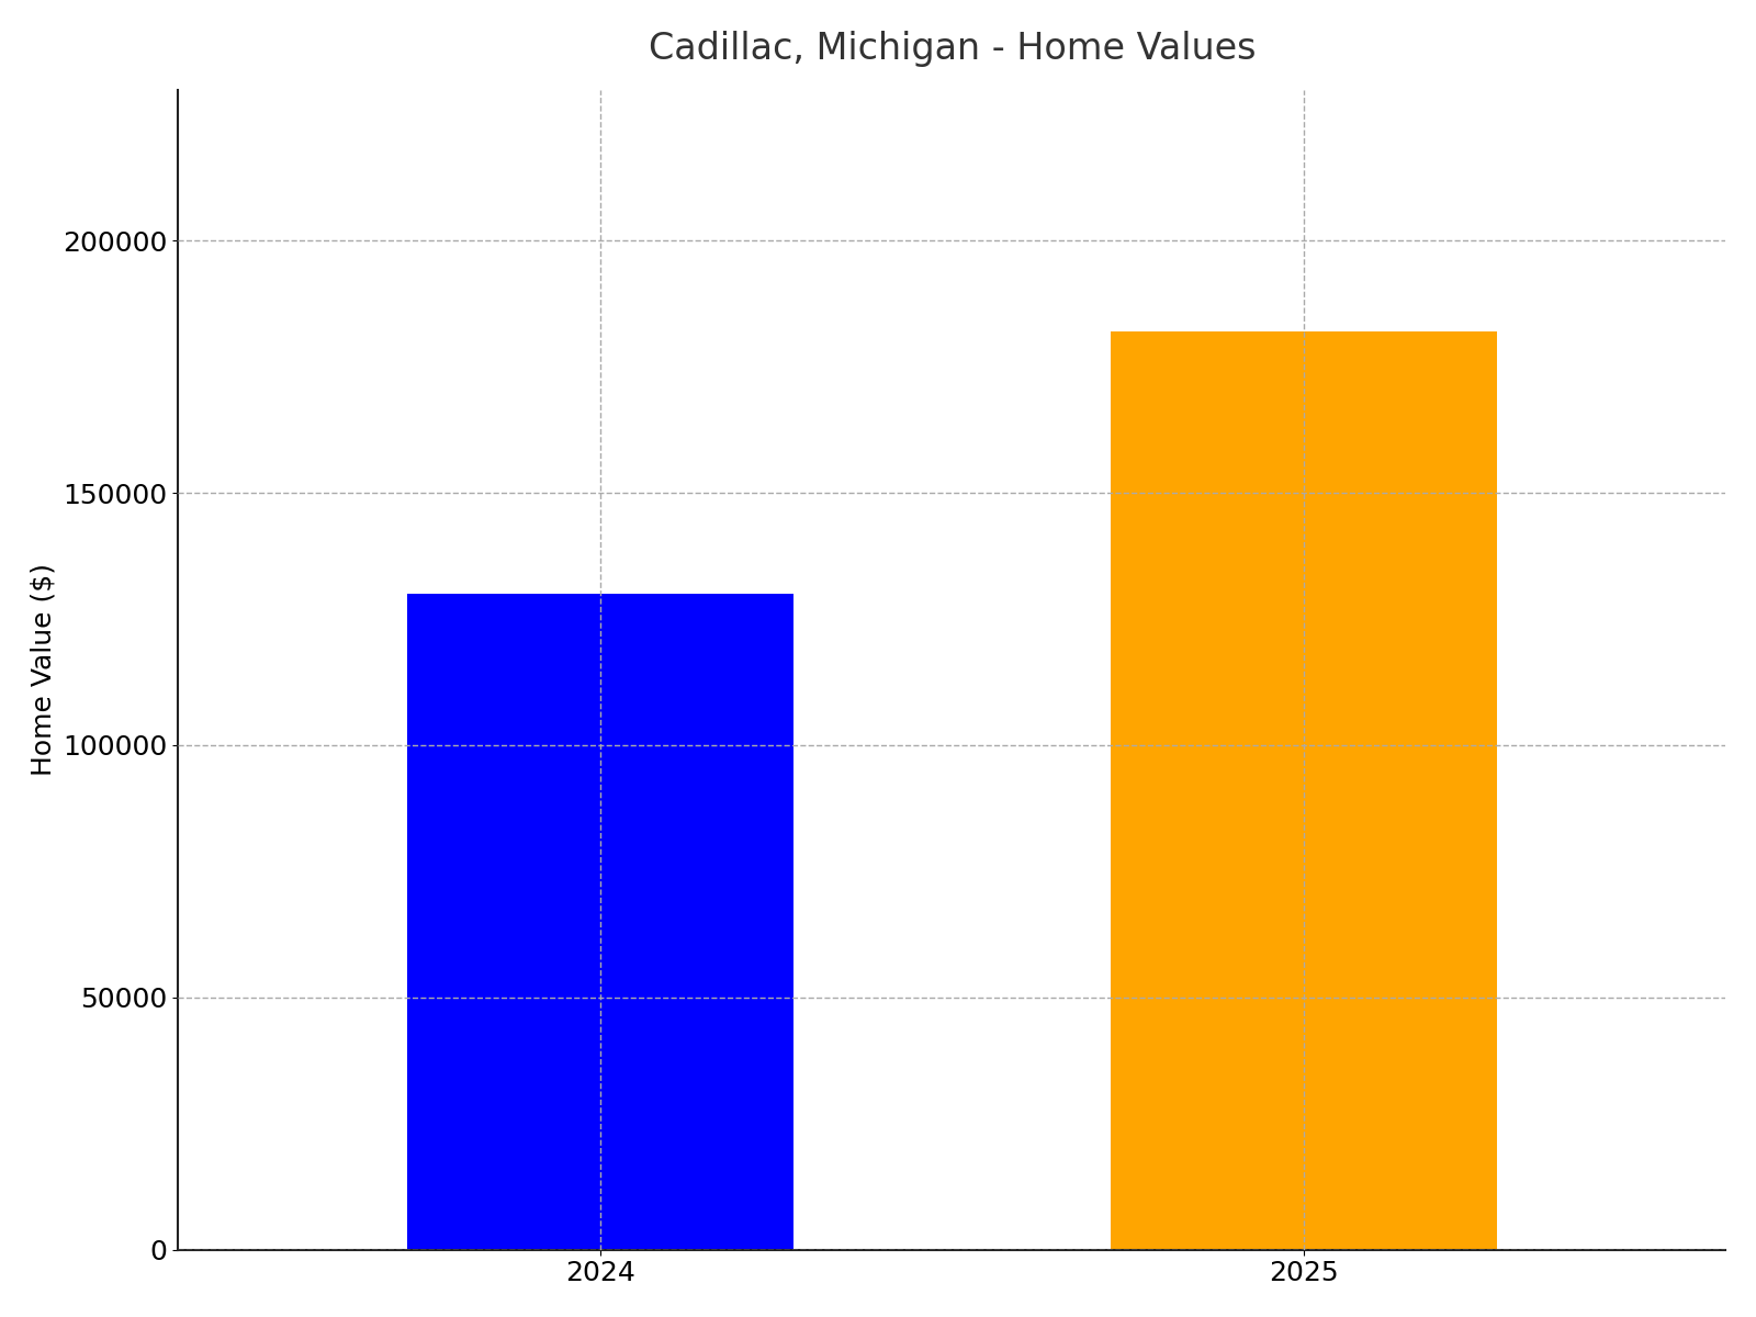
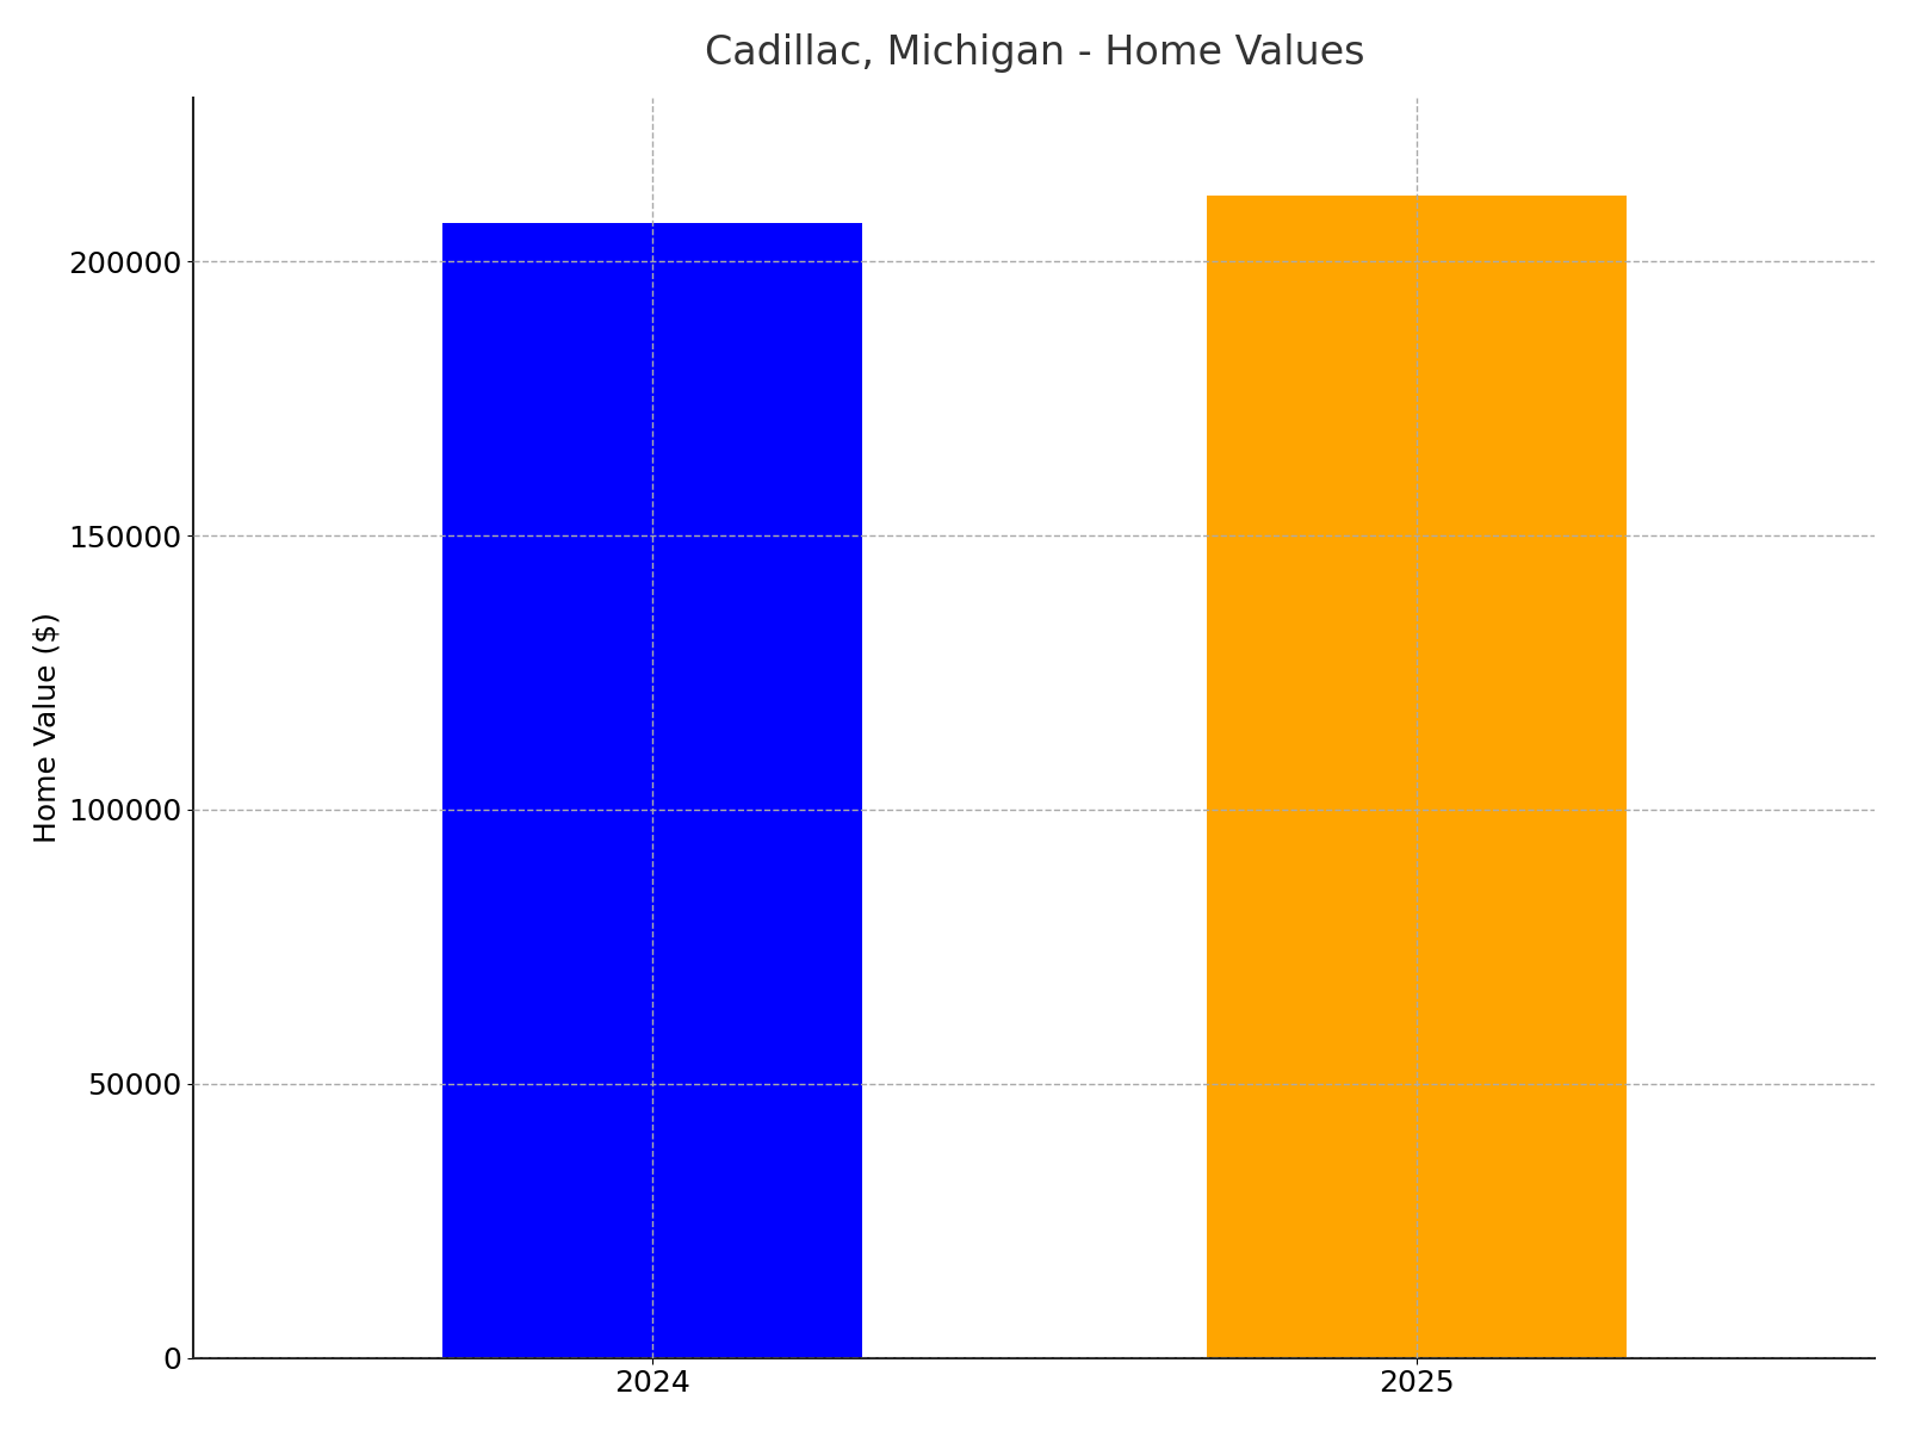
2024: 130000 -> 207000
2025: 182000 -> 212000
